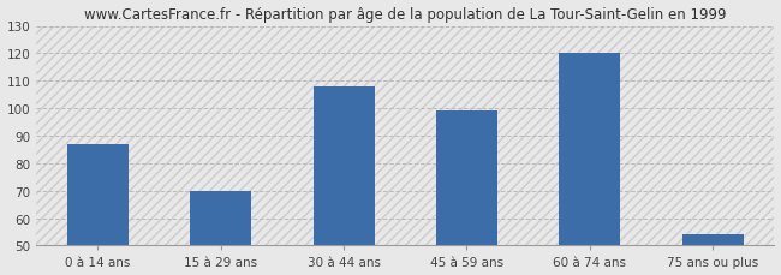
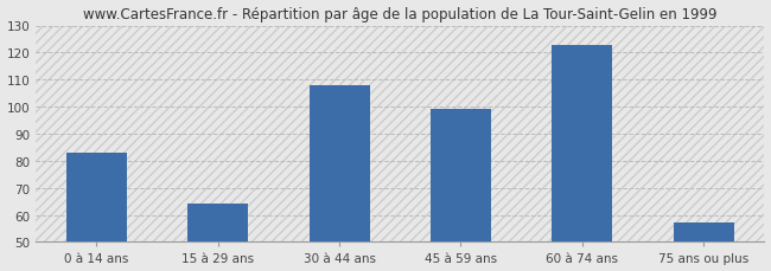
0 à 14 ans: 87 -> 83
15 à 29 ans: 70 -> 64
60 à 74 ans: 120 -> 123
75 ans ou plus: 54 -> 57
